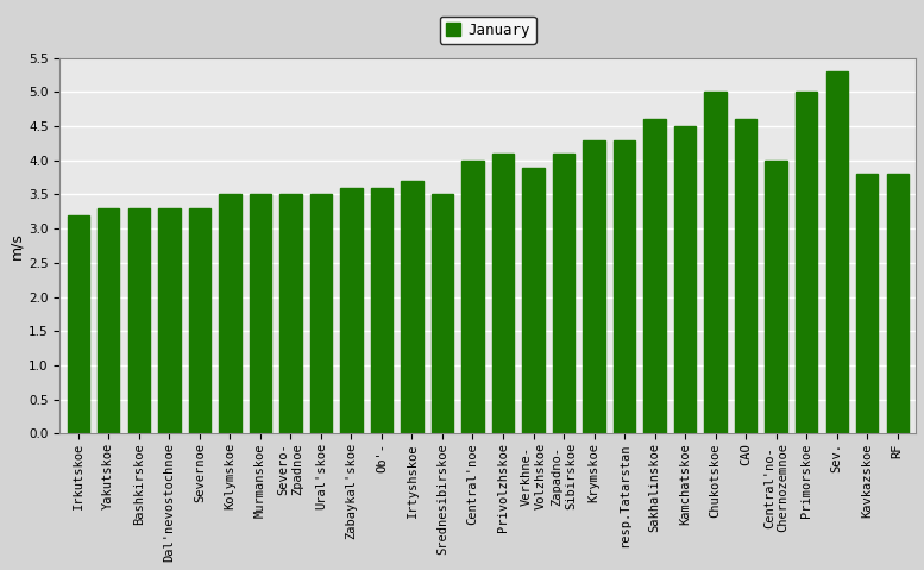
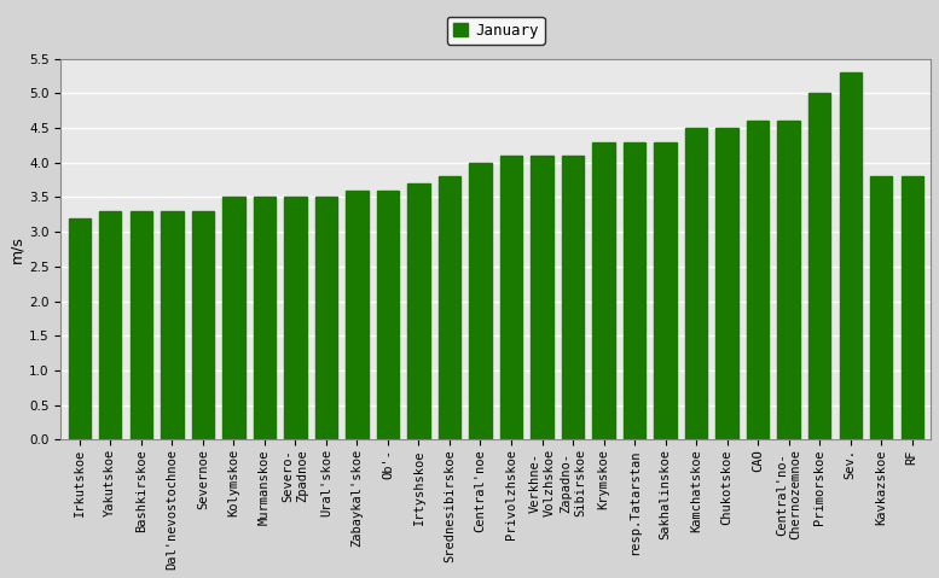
Srednesibirskoe: 3.5 -> 3.8
Verkhne- Volzhskoe: 3.9 -> 4.1
Sakhalinskoe: 4.6 -> 4.3
Chukotskoe: 5.0 -> 4.5
Central'no- Chernozemnoe: 4.0 -> 4.6
